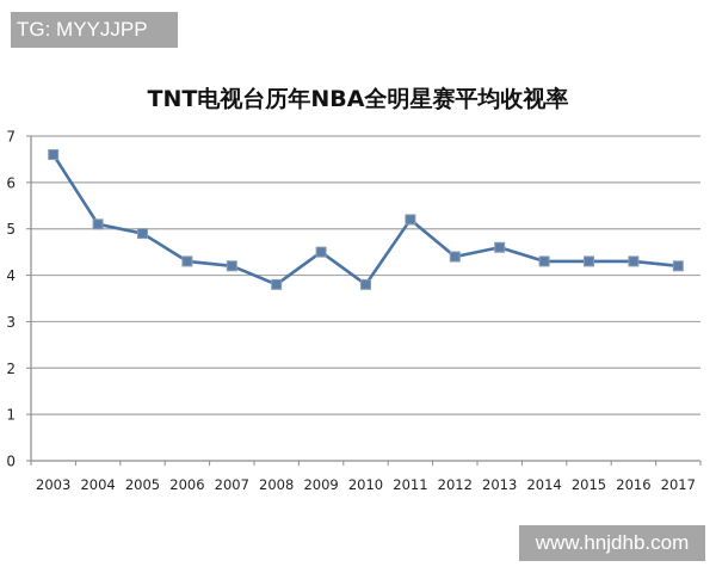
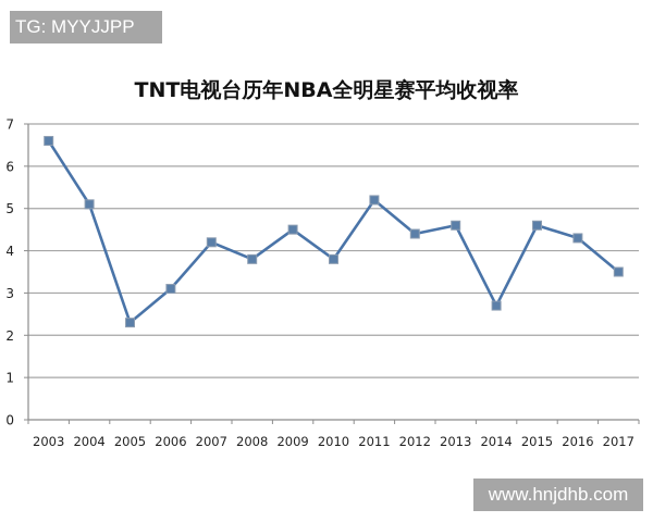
2005: 4.9 -> 2.3
2006: 4.3 -> 3.1
2014: 4.3 -> 2.7
2015: 4.3 -> 4.6
2017: 4.2 -> 3.5
